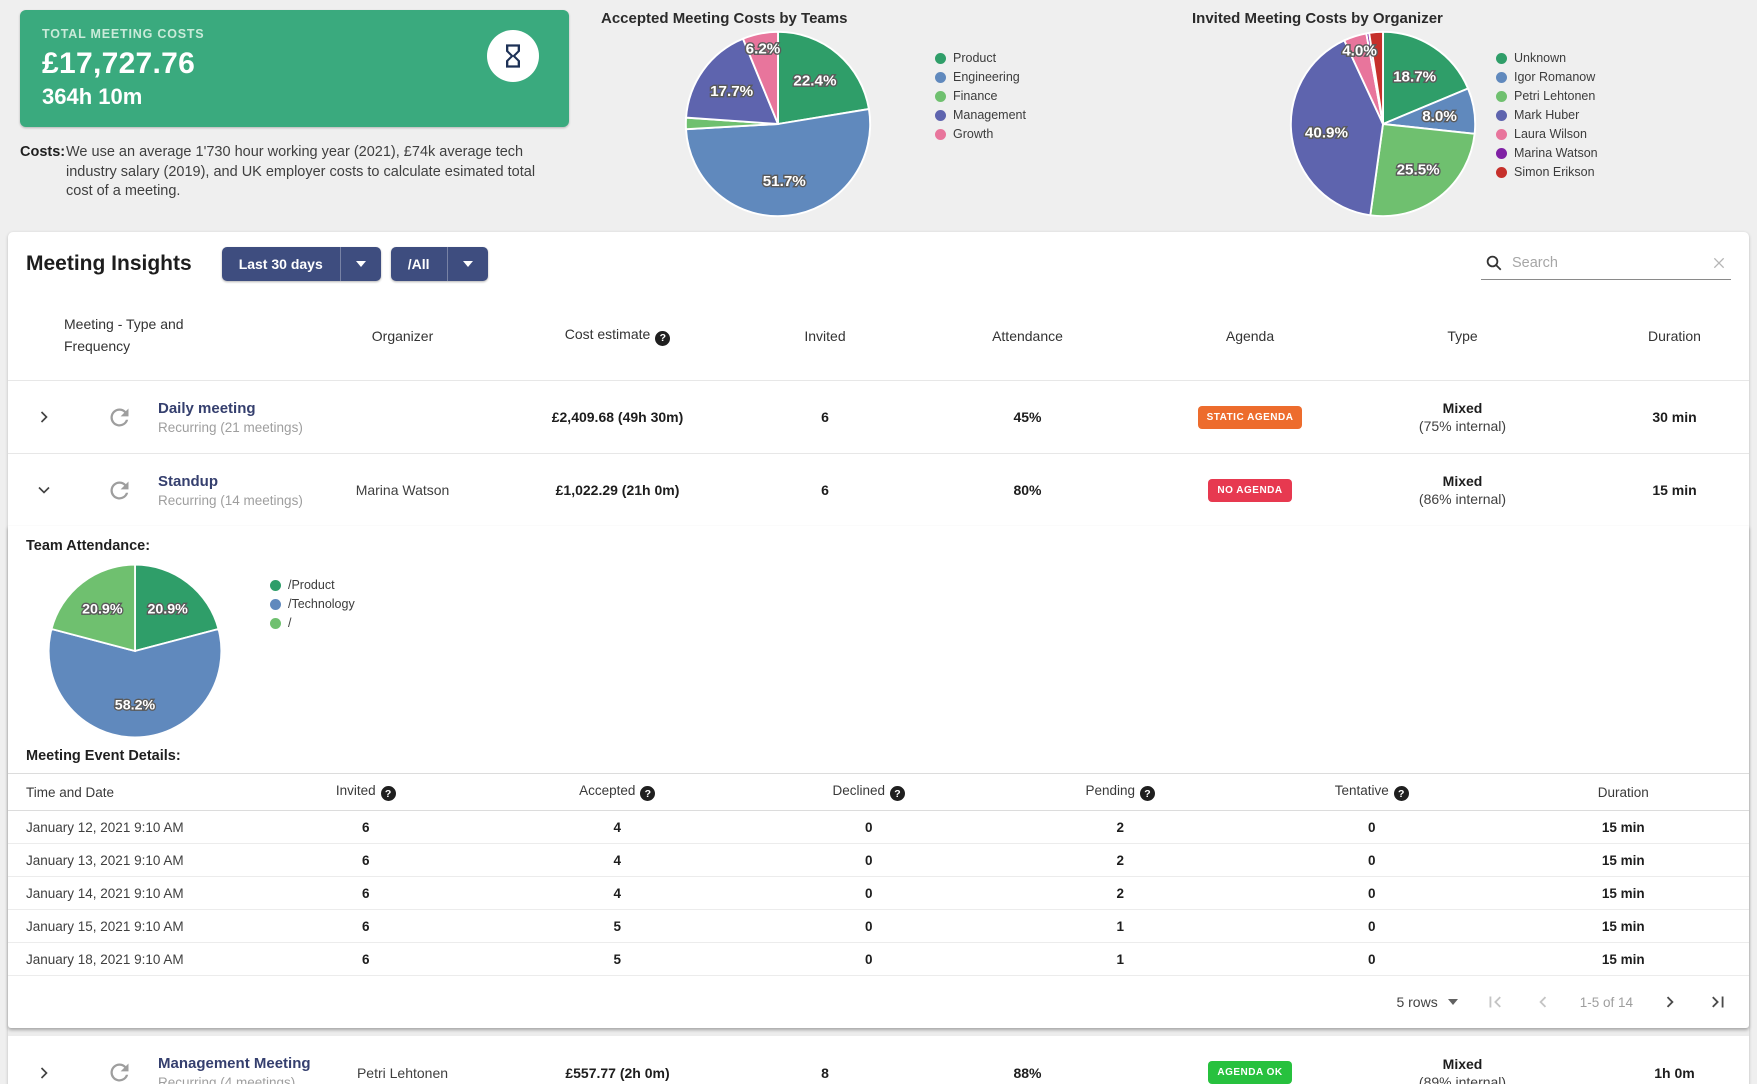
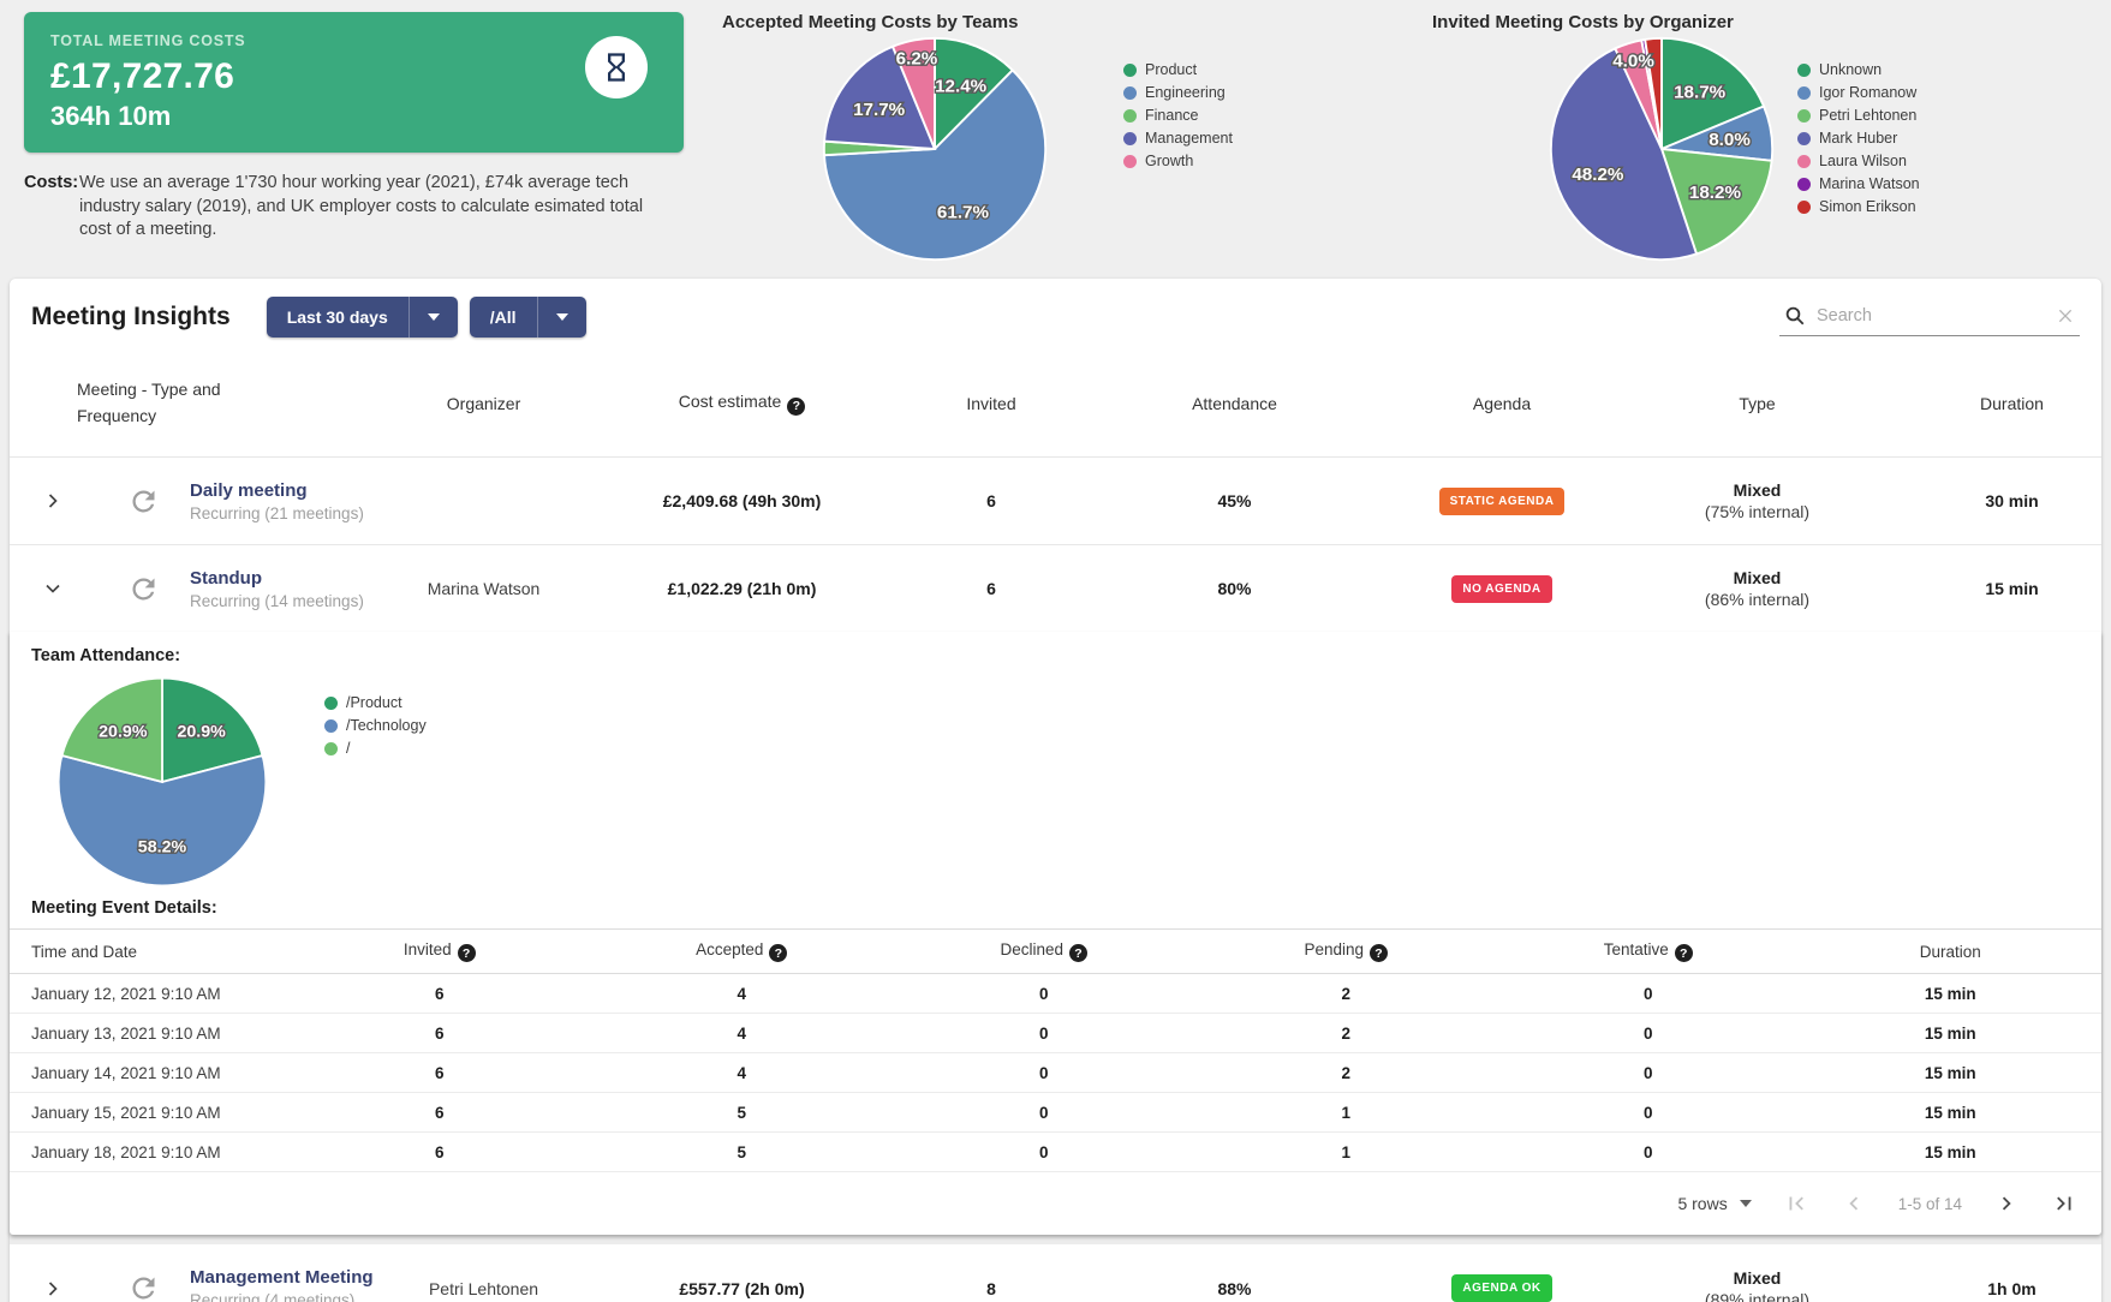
Accepted Meeting Costs by Teams/Product: 22.4% -> 12.4%
Accepted Meeting Costs by Teams/Engineering: 51.7% -> 61.7%
Invited Meeting Costs by Organizer/Petri Lehtonen: 25.5% -> 18.2%
Invited Meeting Costs by Organizer/Mark Huber: 40.9% -> 48.2%
